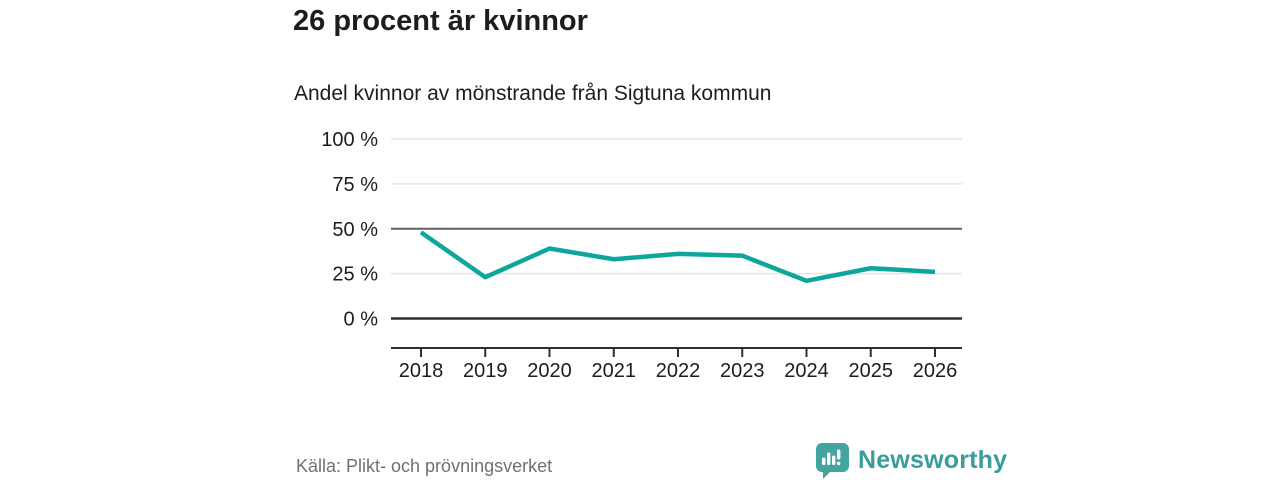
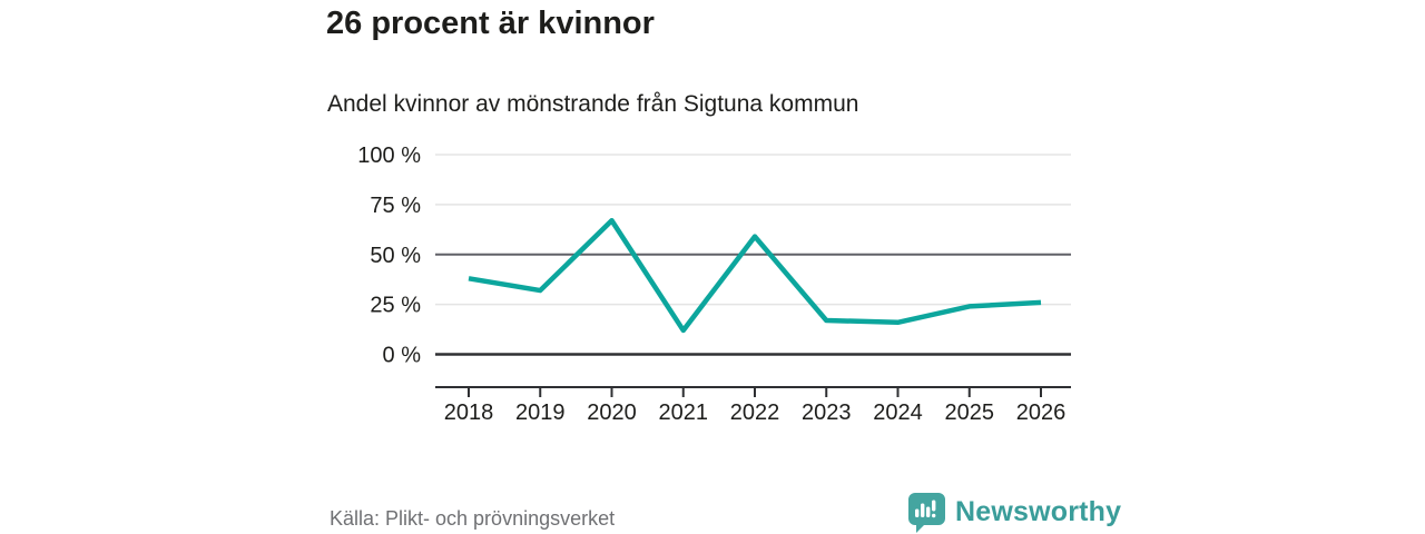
2018: 48% -> 38%
2019: 23% -> 32%
2020: 39% -> 67%
2021: 33% -> 12%
2022: 36% -> 59%
2023: 35% -> 17%
2024: 21% -> 16%
2025: 28% -> 24%
